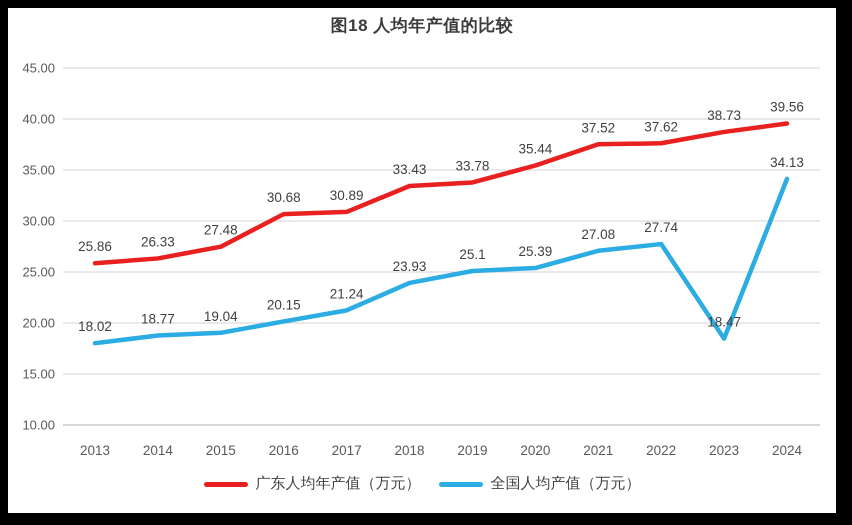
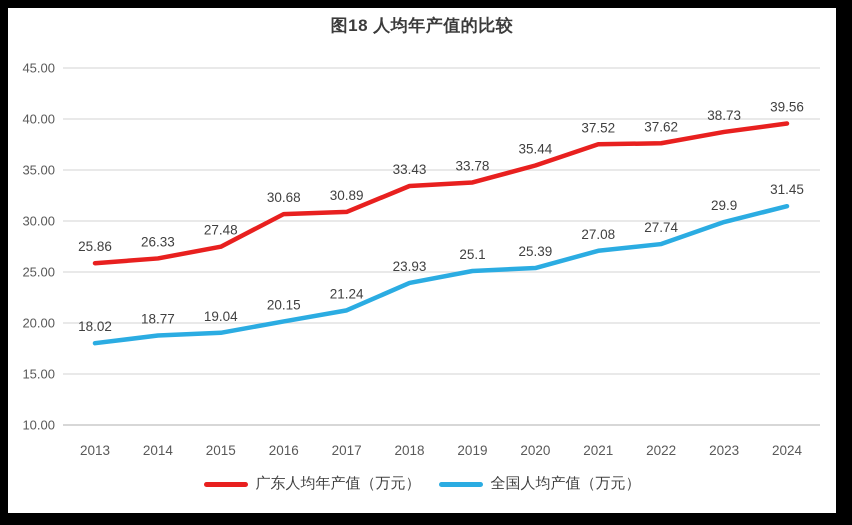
全国人均产值（万元）/2023: 18.47 -> 29.9
全国人均产值（万元）/2024: 34.13 -> 31.45
